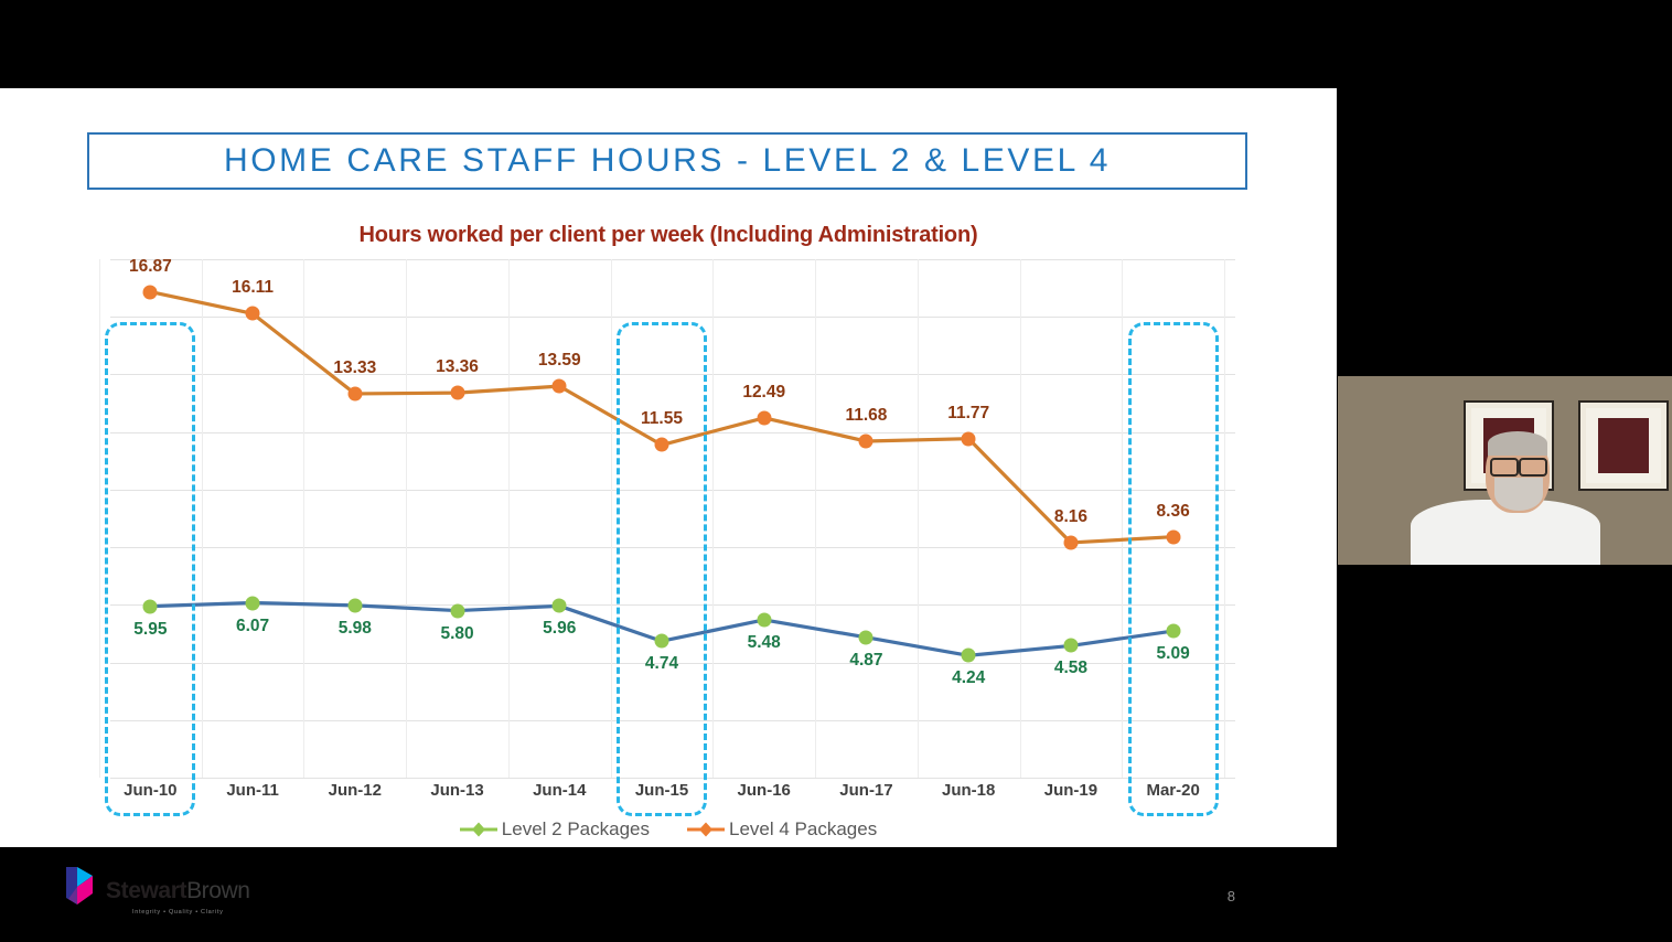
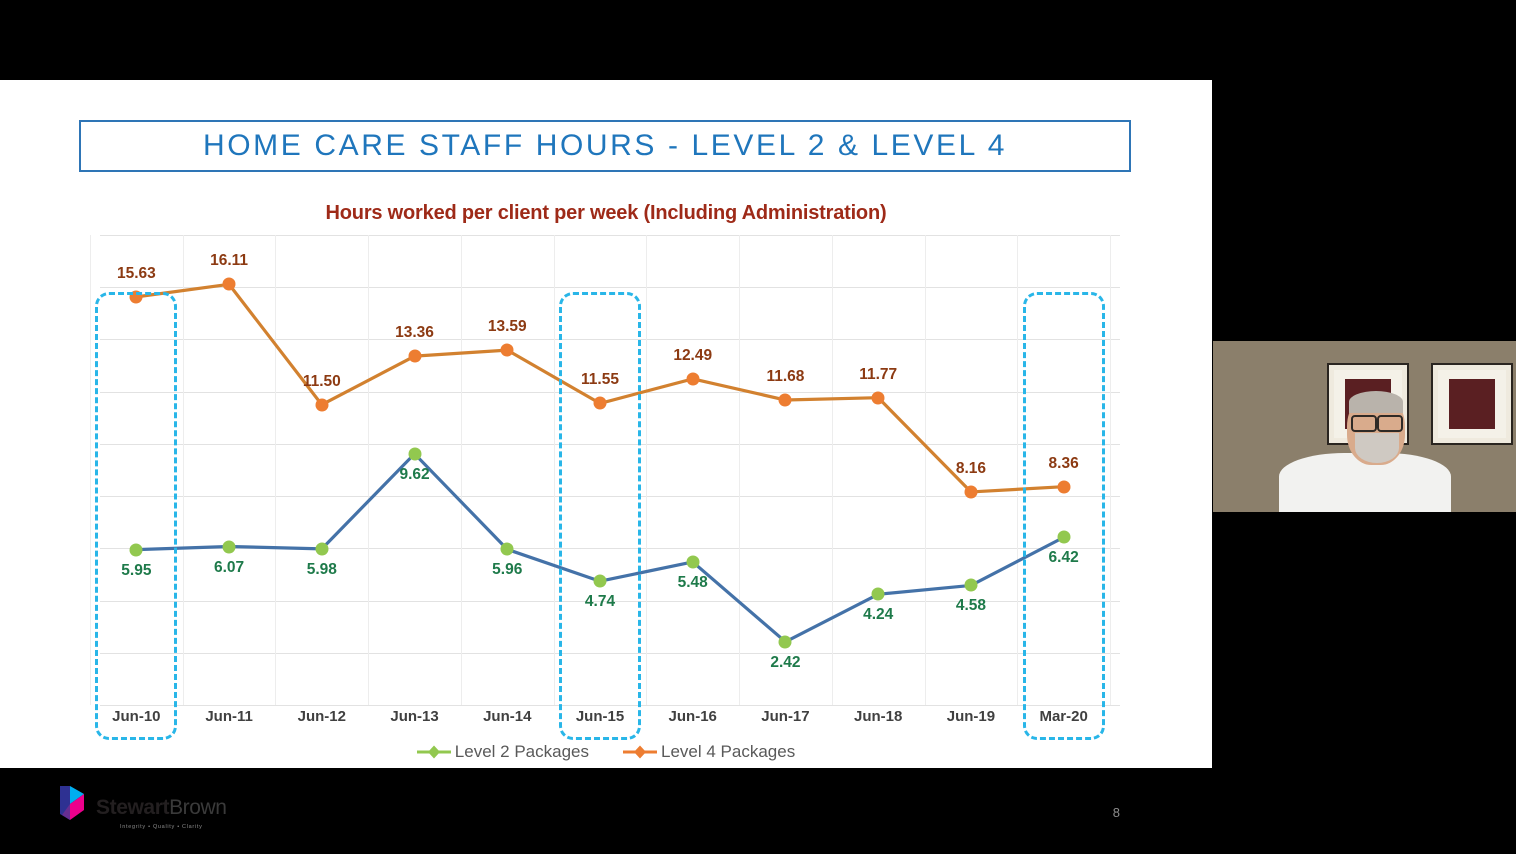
Level 4 Packages/Jun-10: 16.87 -> 15.63
Level 4 Packages/Jun-12: 13.33 -> 11.50
Level 2 Packages/Jun-13: 5.80 -> 9.62
Level 2 Packages/Jun-17: 4.87 -> 2.42
Level 2 Packages/Mar-20: 5.09 -> 6.42
